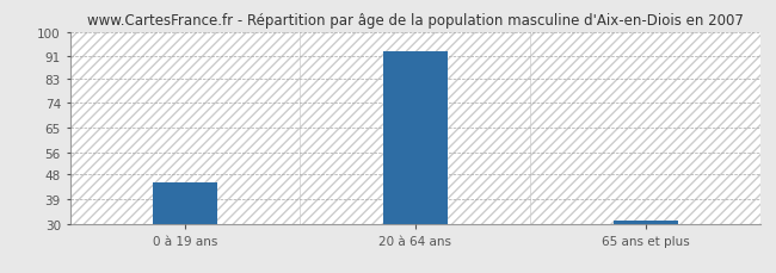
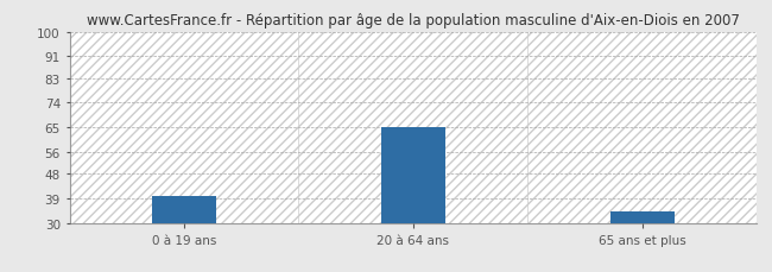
0 à 19 ans: 45 -> 40
20 à 64 ans: 93 -> 65
65 ans et plus: 31 -> 34
